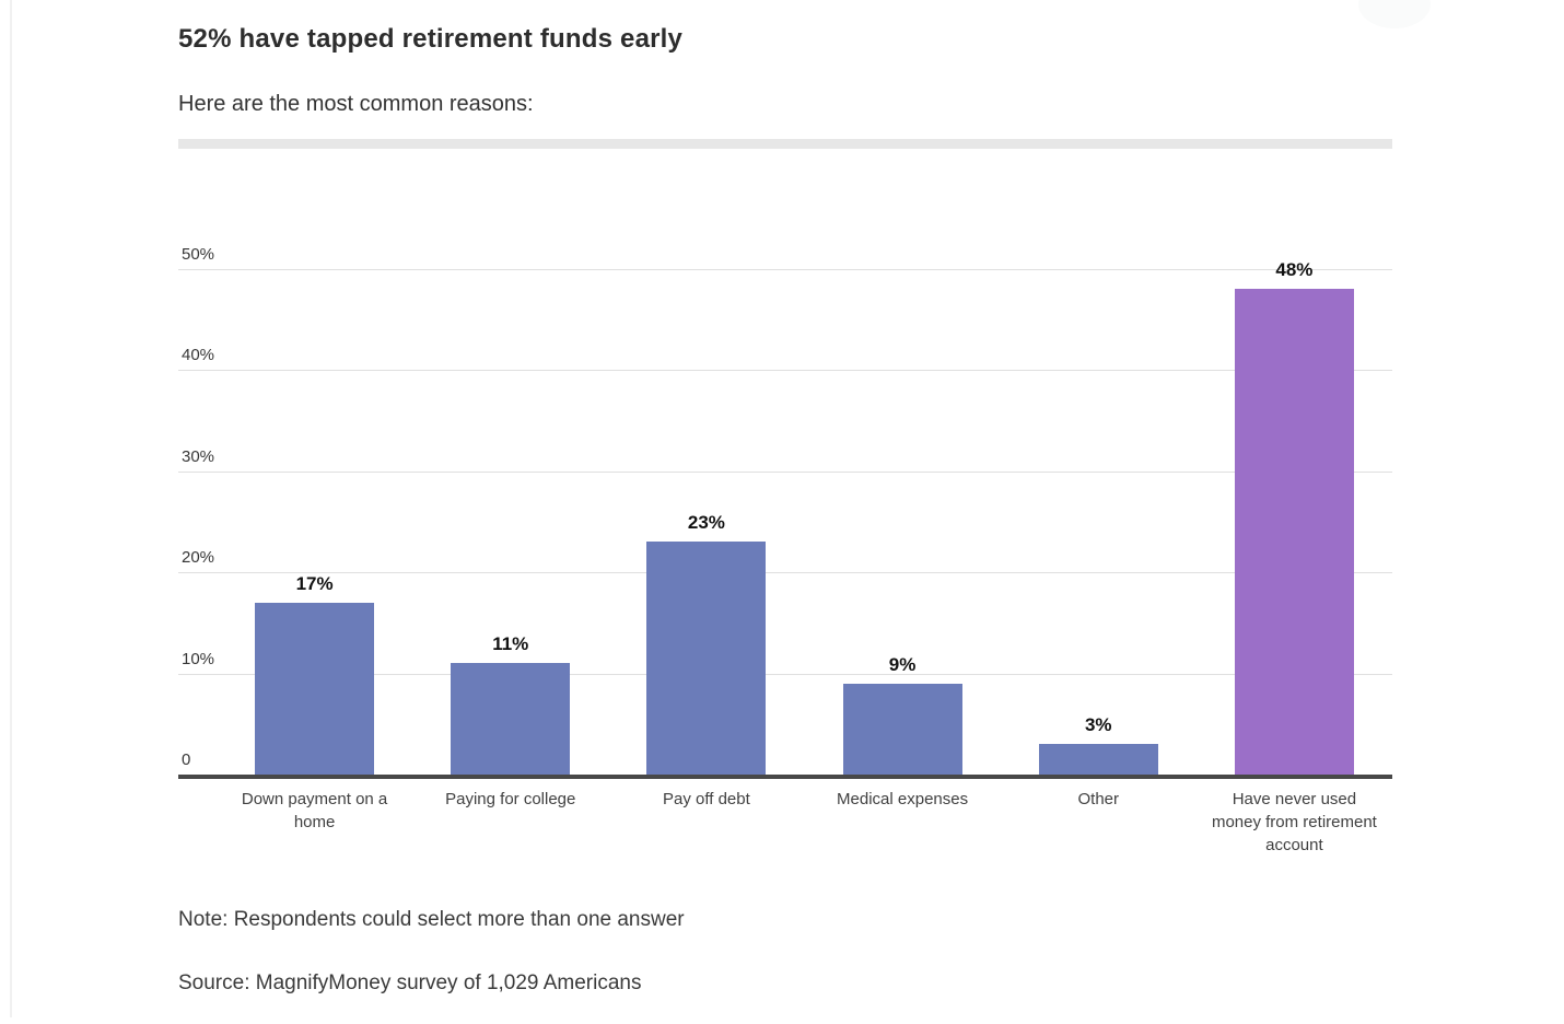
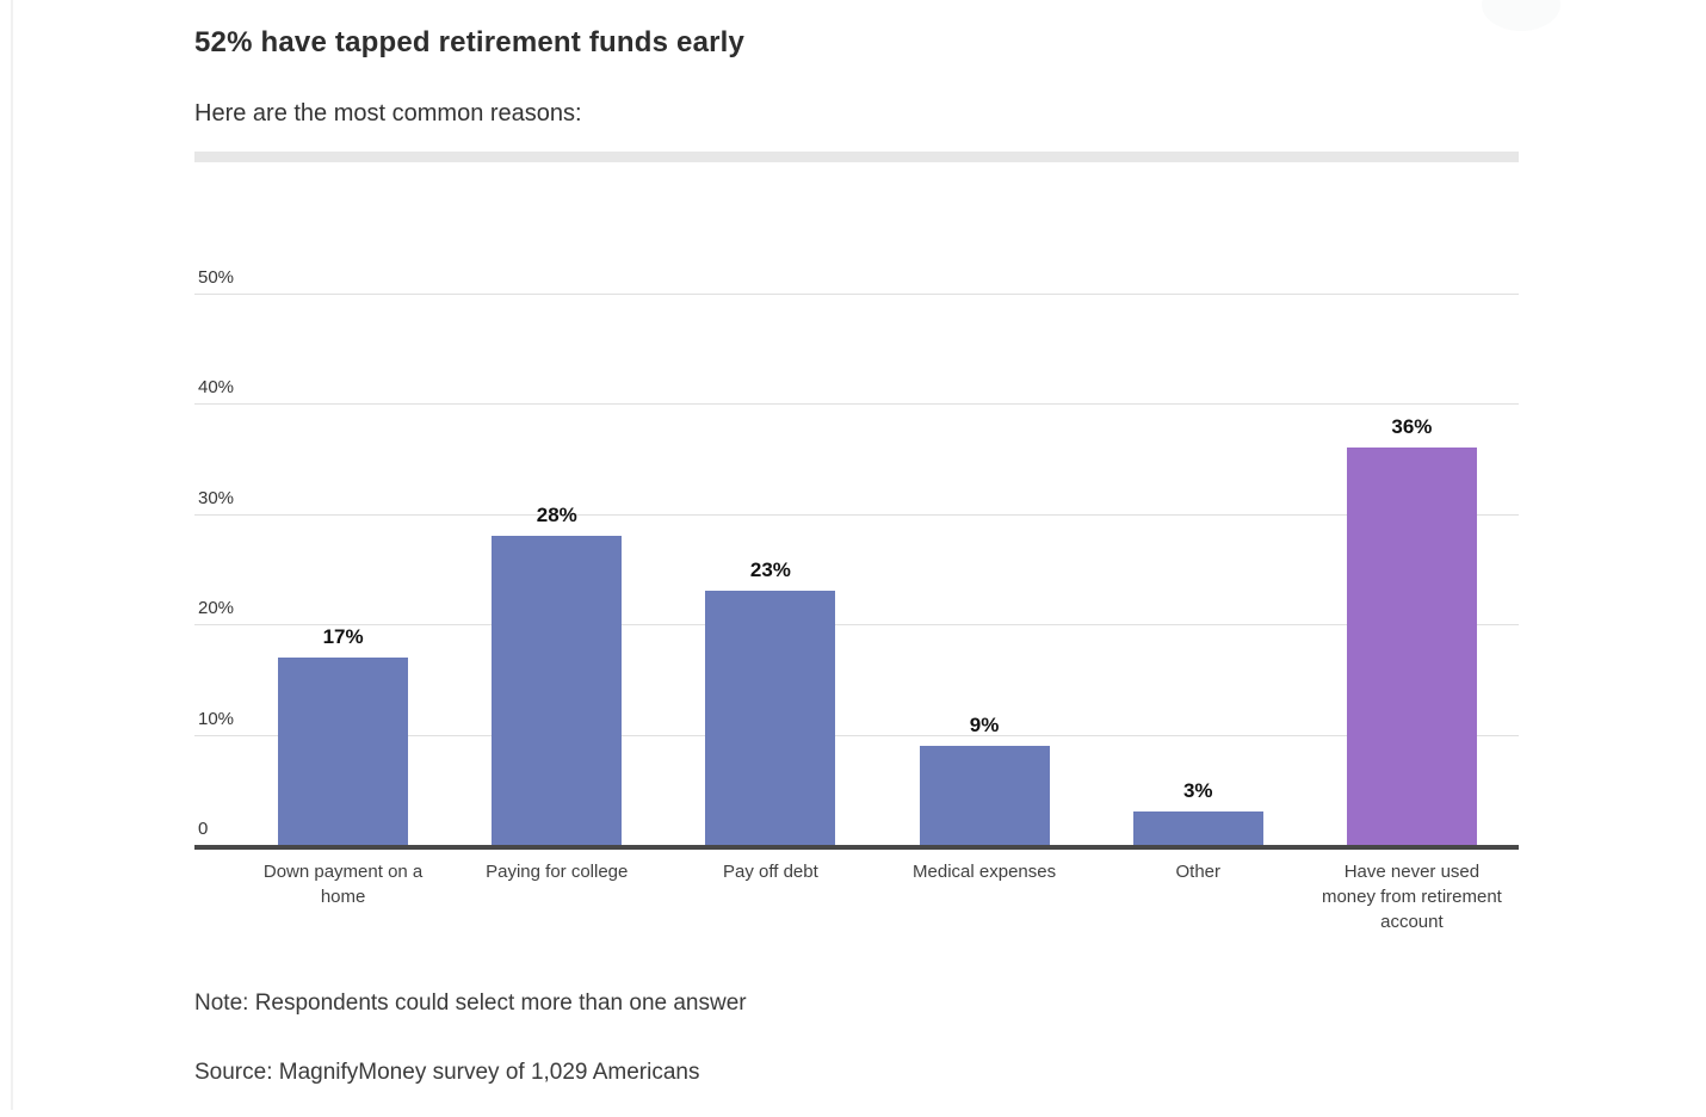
Paying for college: 11% -> 28%
Have never used money from retirement account: 48% -> 36%
